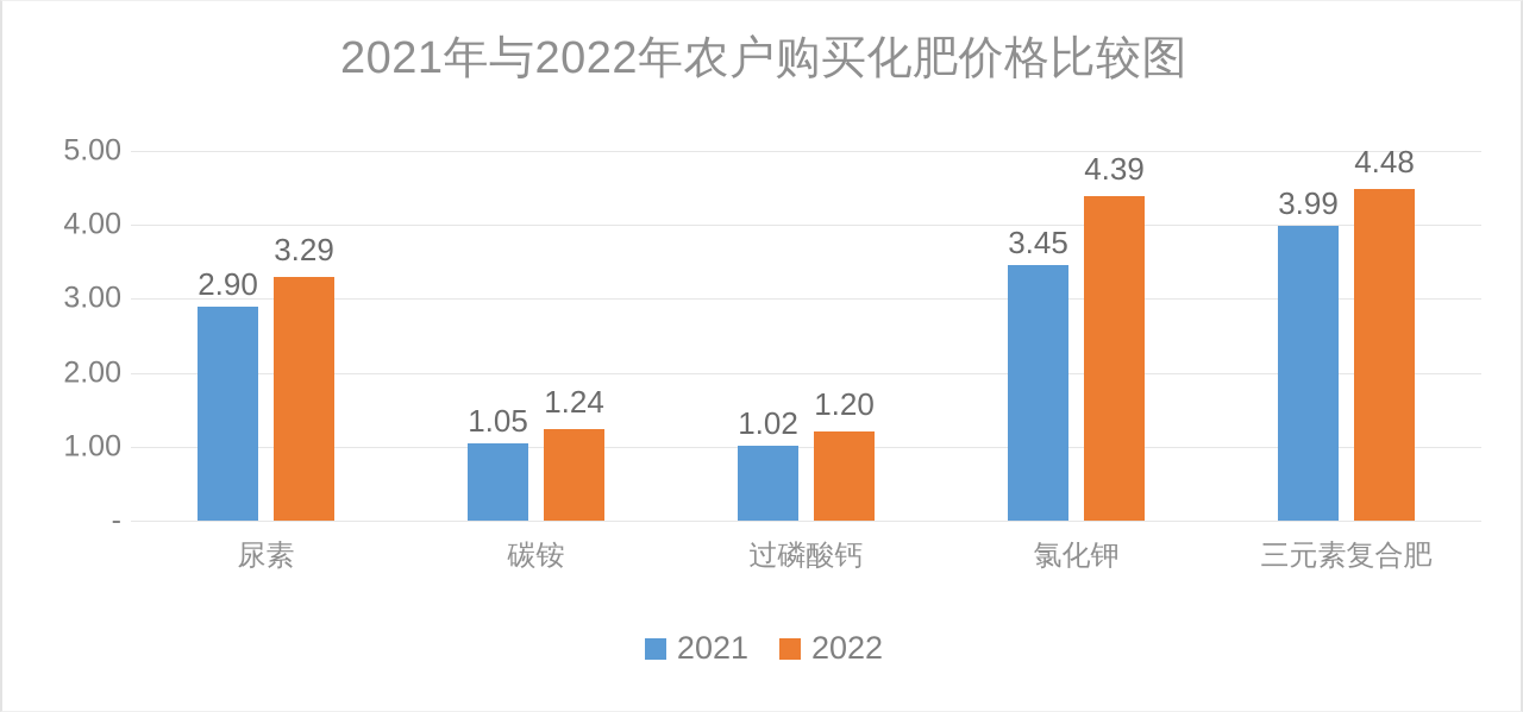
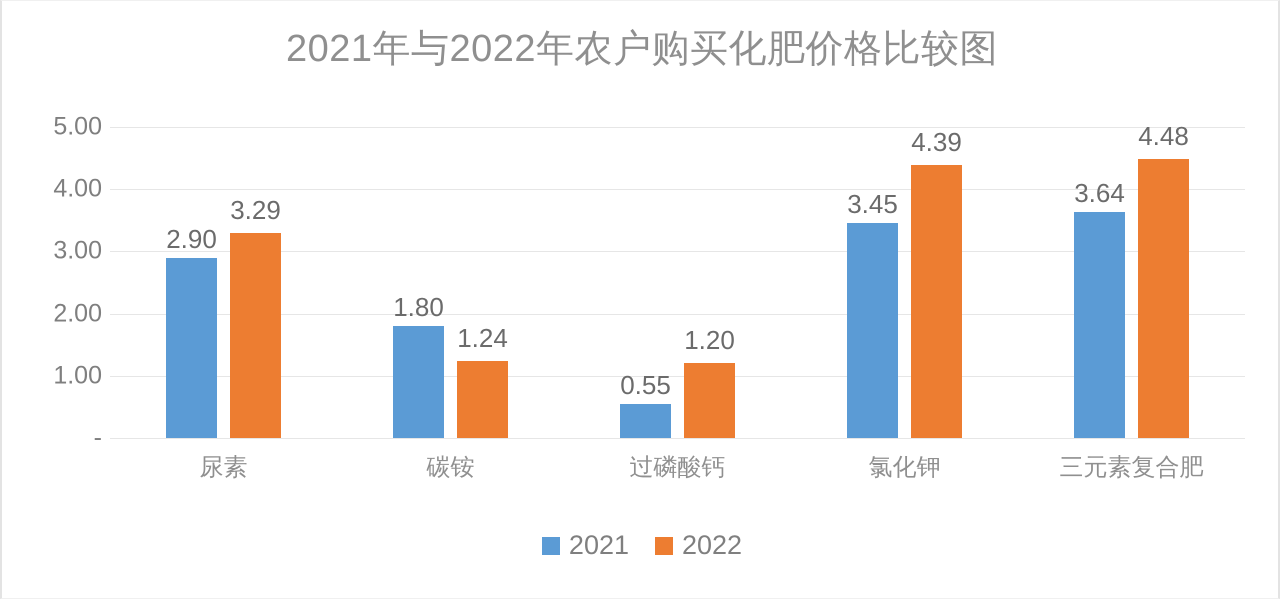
2021/碳铵: 1.05 -> 1.80
2021/过磷酸钙: 1.02 -> 0.55
2021/三元素复合肥: 3.99 -> 3.64
